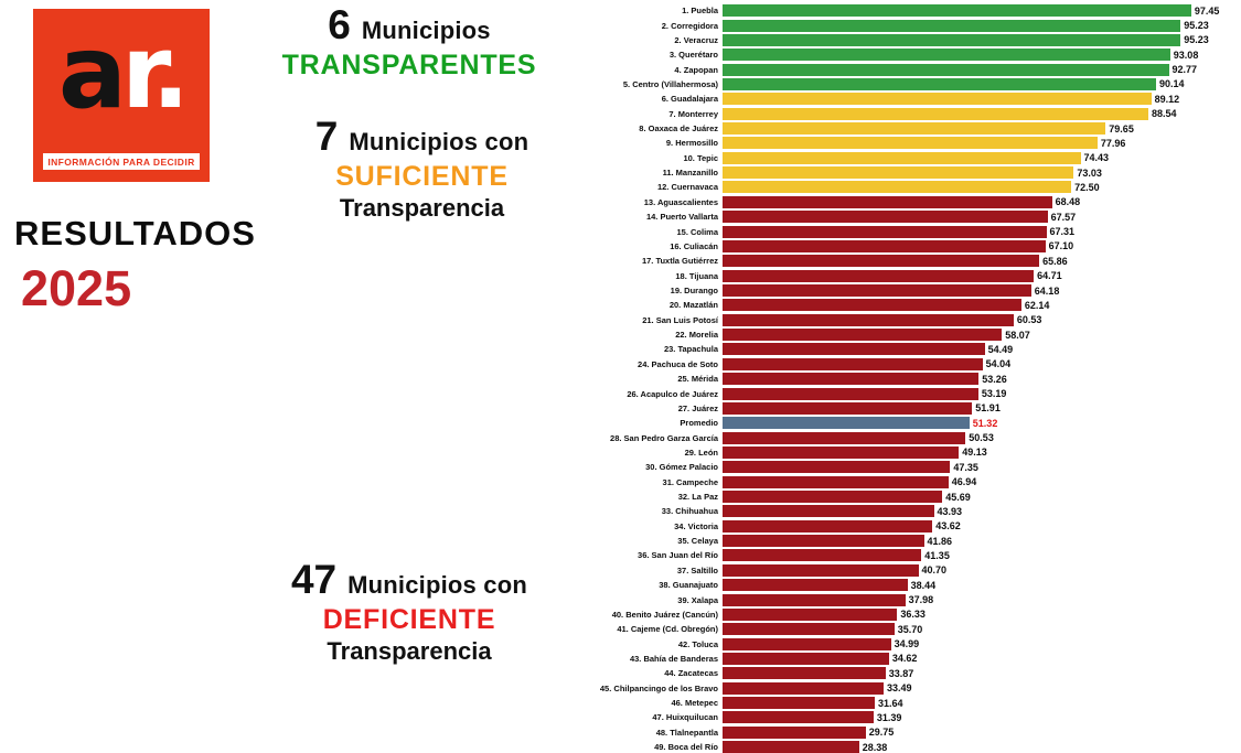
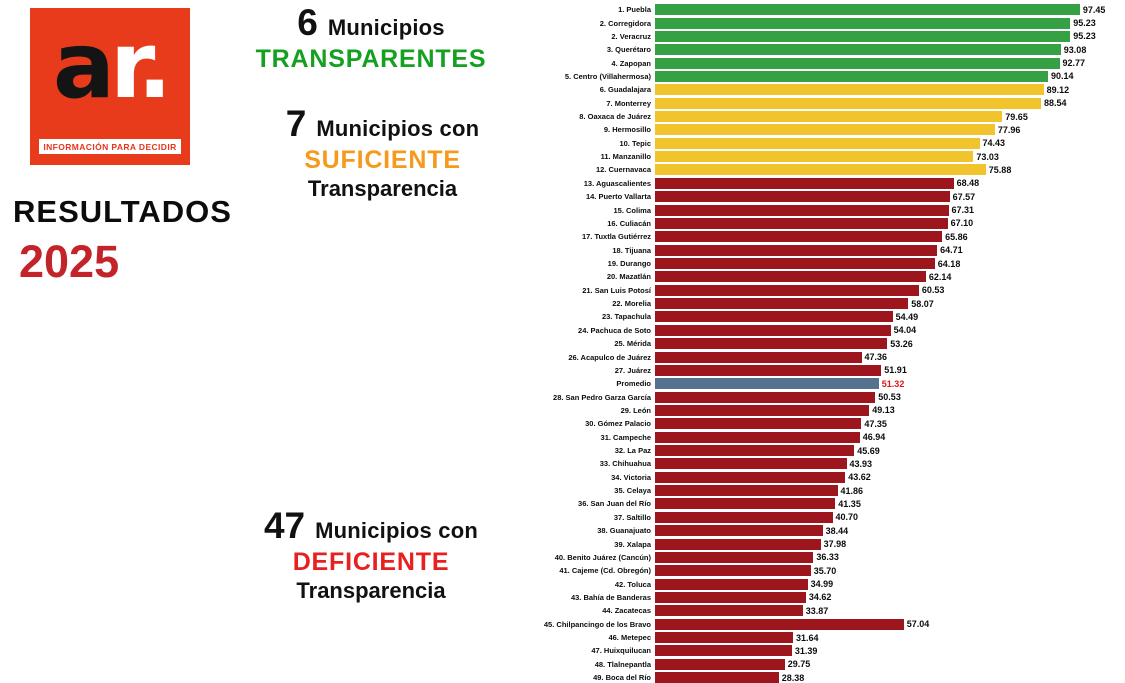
12. Cuernavaca: 72.50 -> 75.88
26. Acapulco de Juárez: 53.19 -> 47.36
45. Chilpancingo de los Bravo: 33.49 -> 57.04
